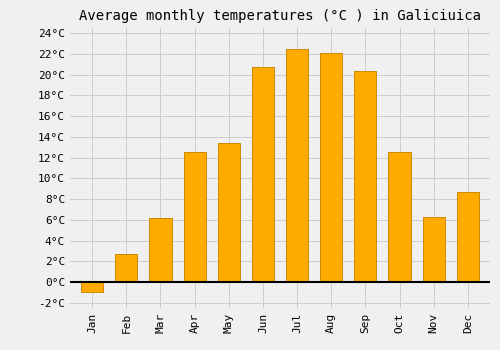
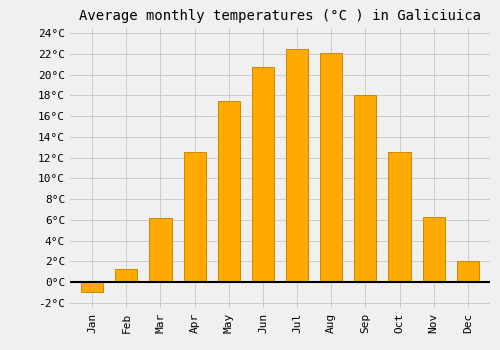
Feb: 2.7°C -> 1.3°C
May: 13.4°C -> 17.5°C
Sep: 20.4°C -> 18.0°C
Dec: 8.7°C -> 2.0°C
